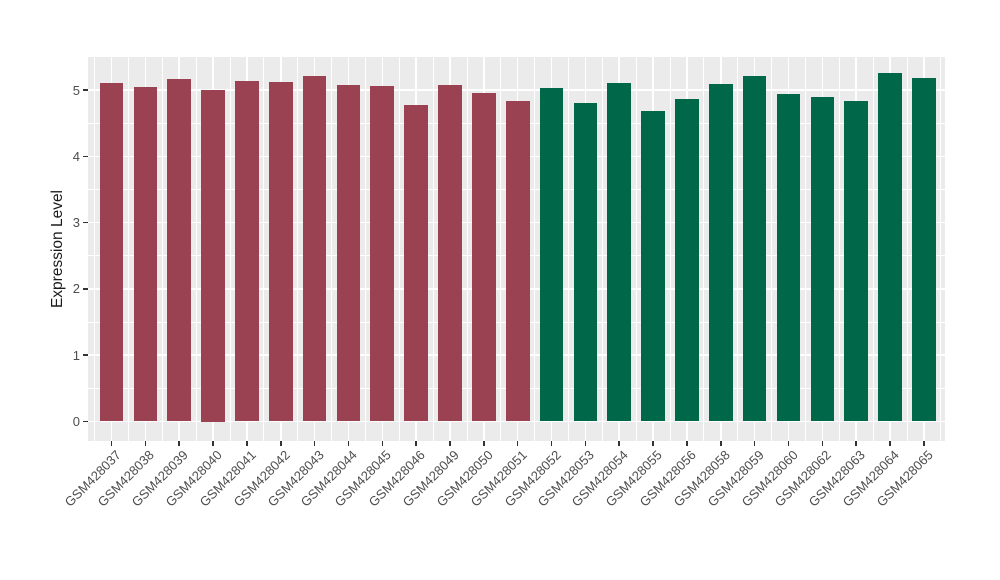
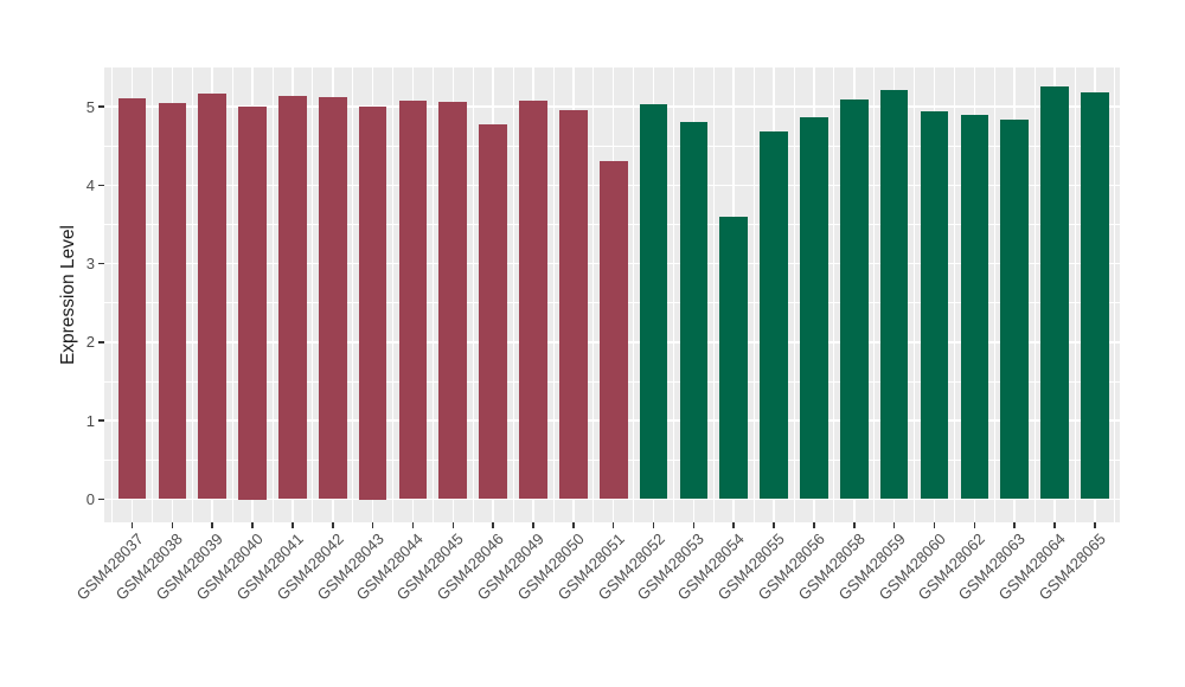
GSM428043: 5.2 -> 5.0
GSM428051: 4.8 -> 4.3
GSM428054: 5.1 -> 3.6
